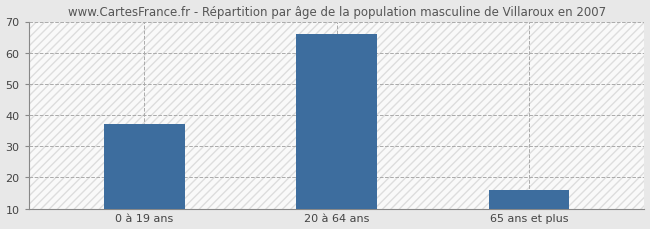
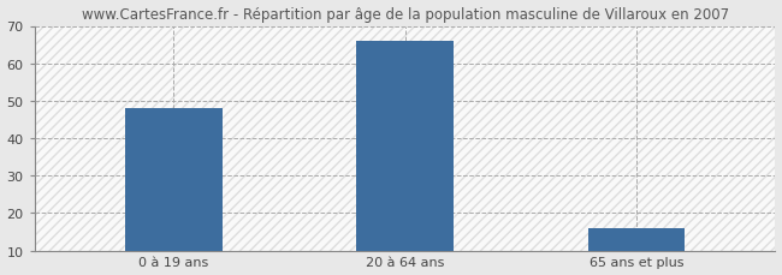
0 à 19 ans: 37 -> 48
